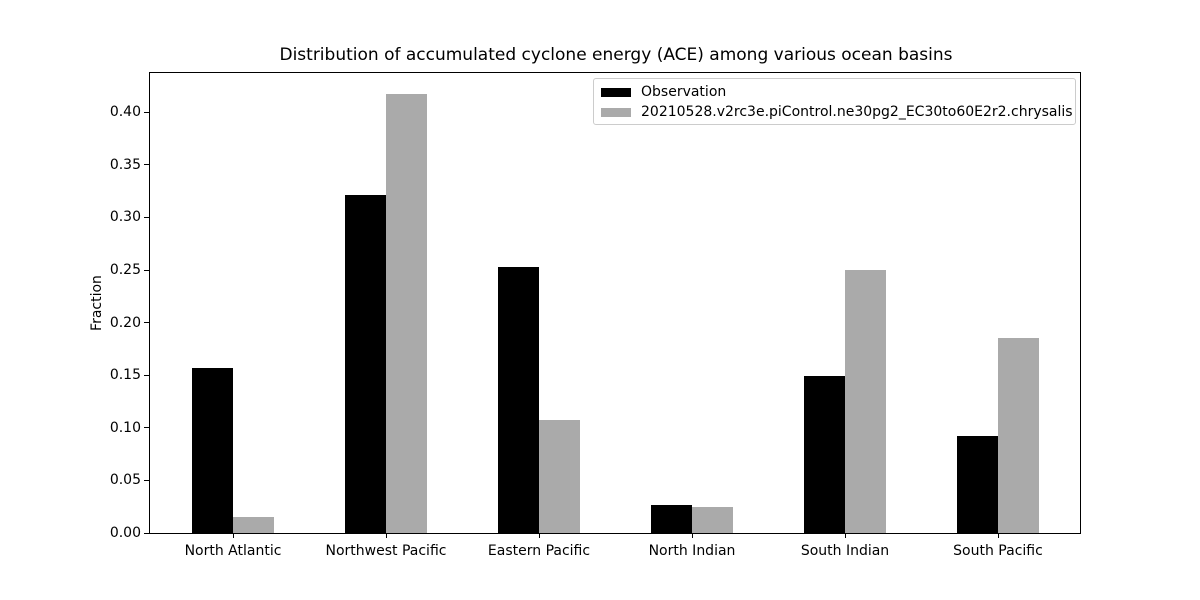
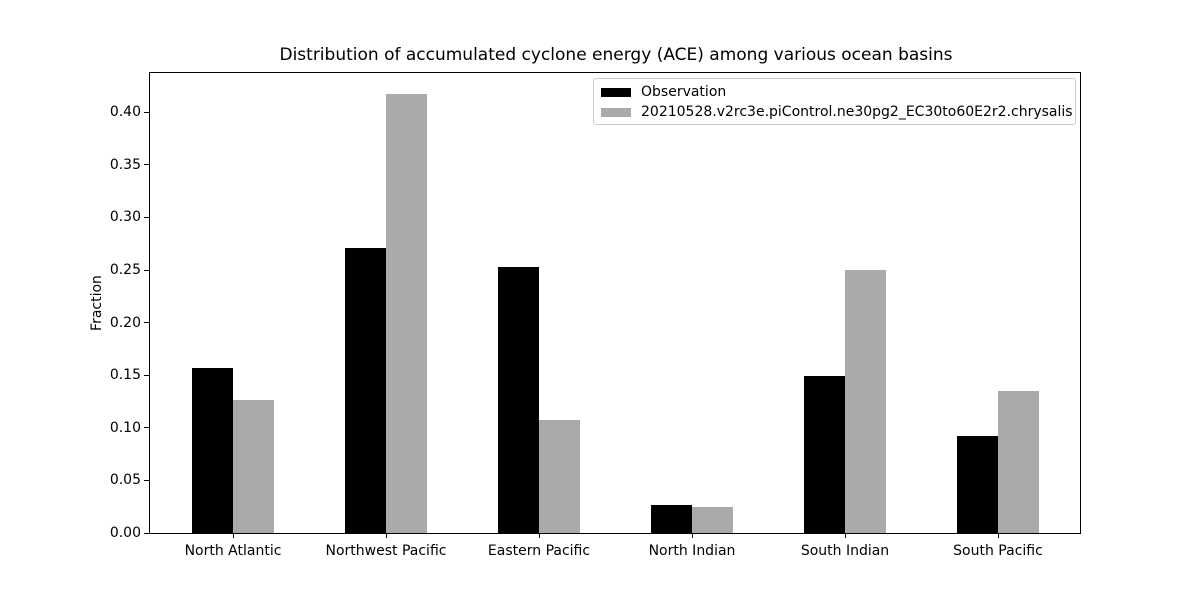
20210528.v2rc3e.piControl.ne30pg2_EC30to60E2r2.chrysalis/North Atlantic: 0.015 -> 0.126
Observation/Northwest Pacific: 0.321 -> 0.271
20210528.v2rc3e.piControl.ne30pg2_EC30to60E2r2.chrysalis/South Pacific: 0.185 -> 0.135
